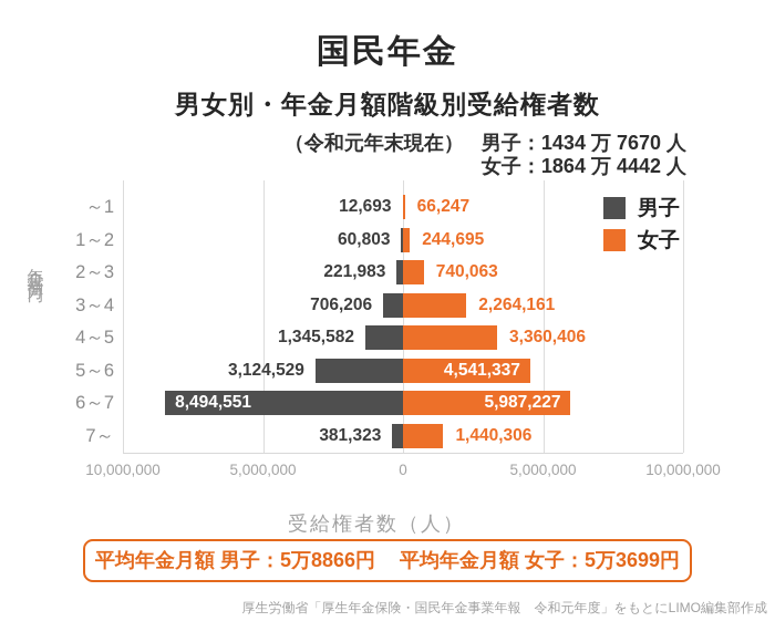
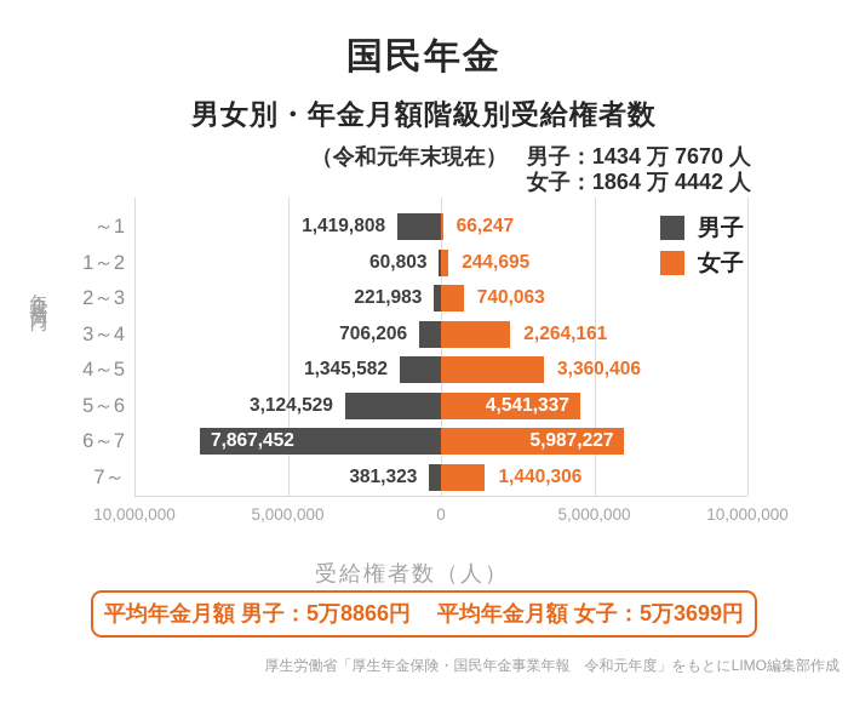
男子/～1: 12,693 -> 1,419,808
男子/6～7: 8,494,551 -> 7,867,452
